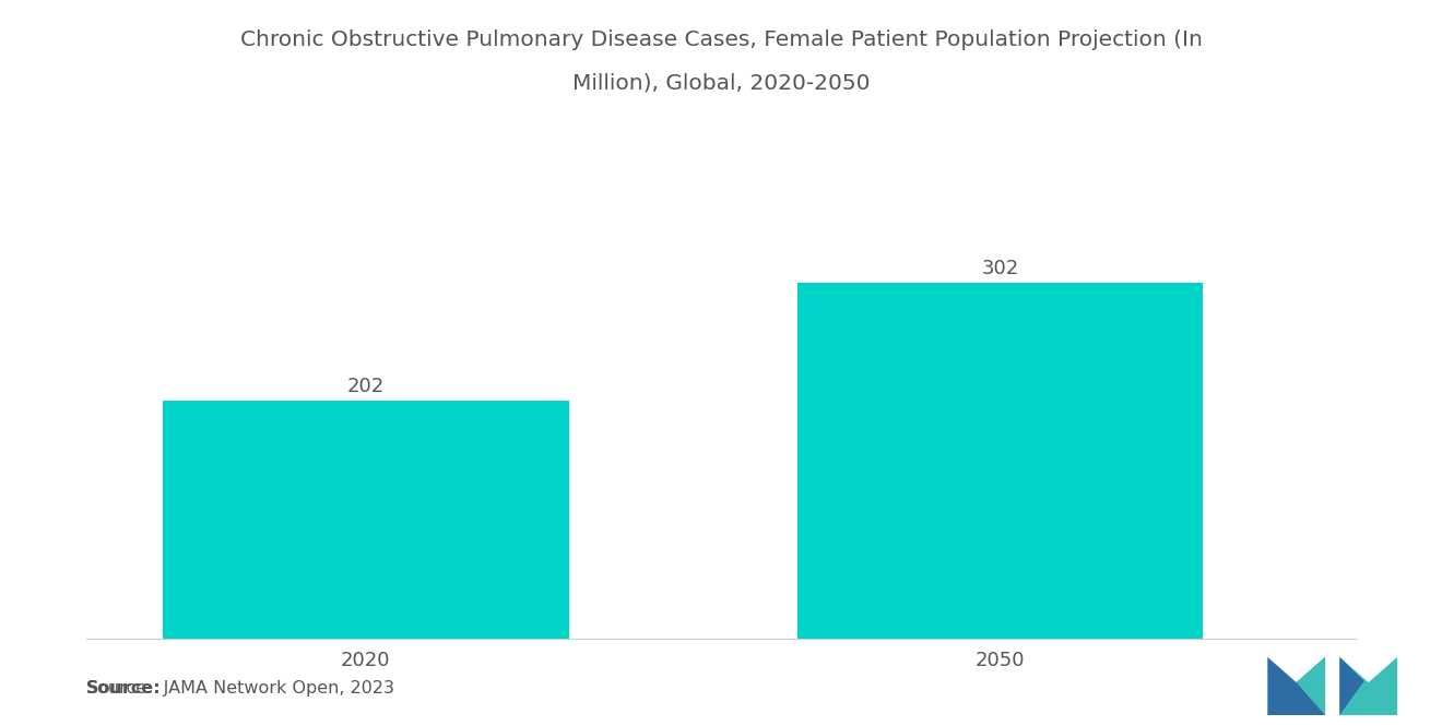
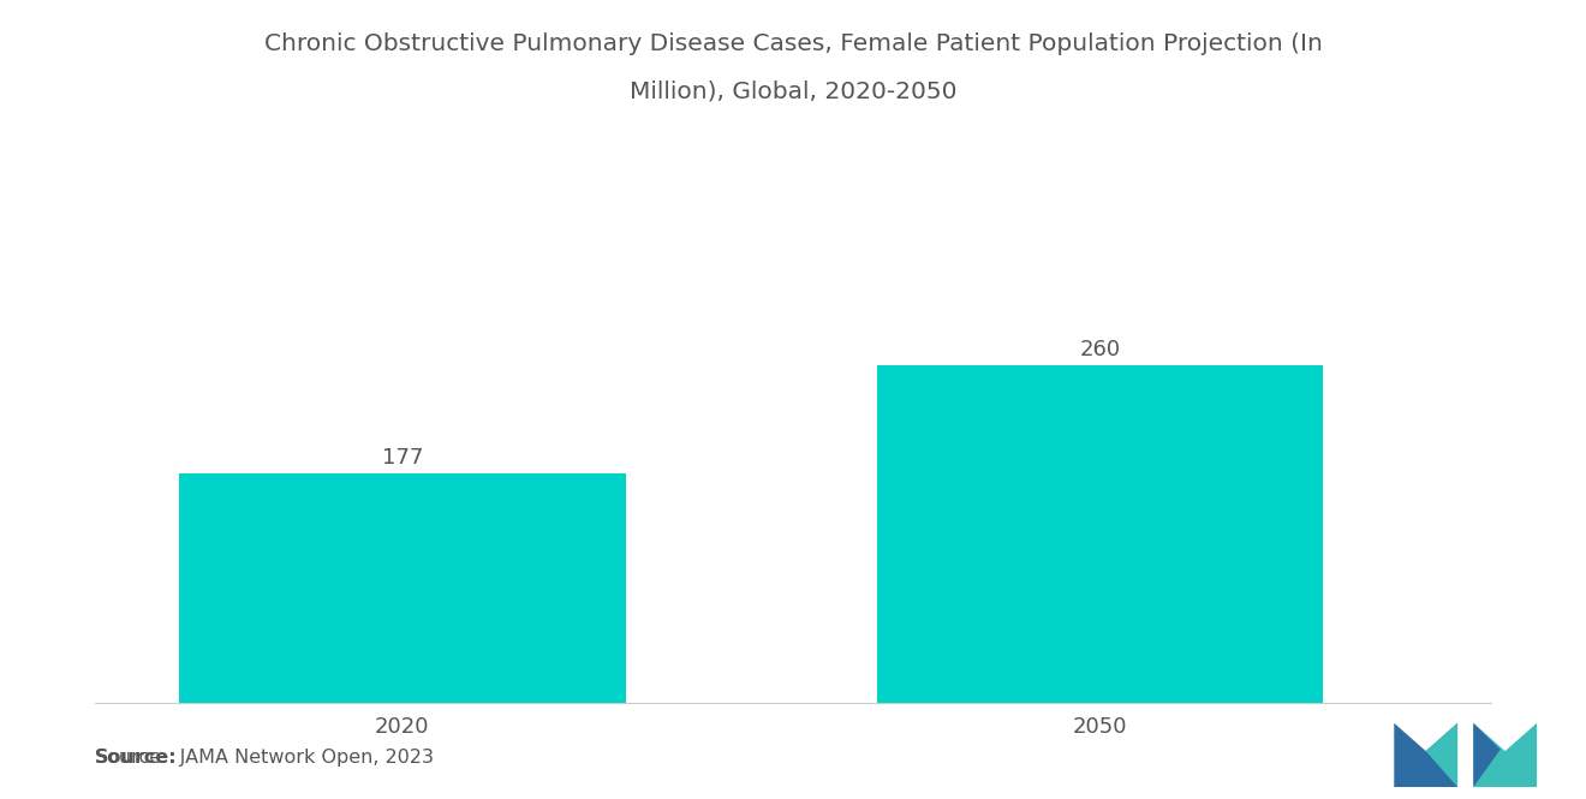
2020: 202 -> 177
2050: 302 -> 260
